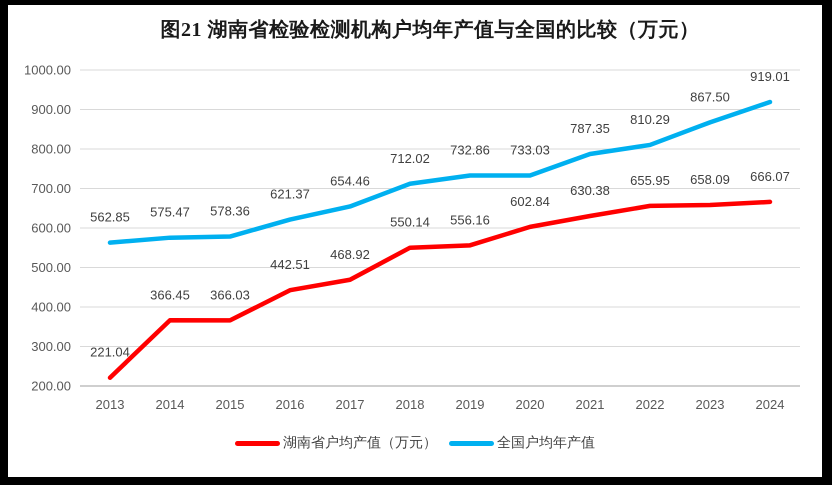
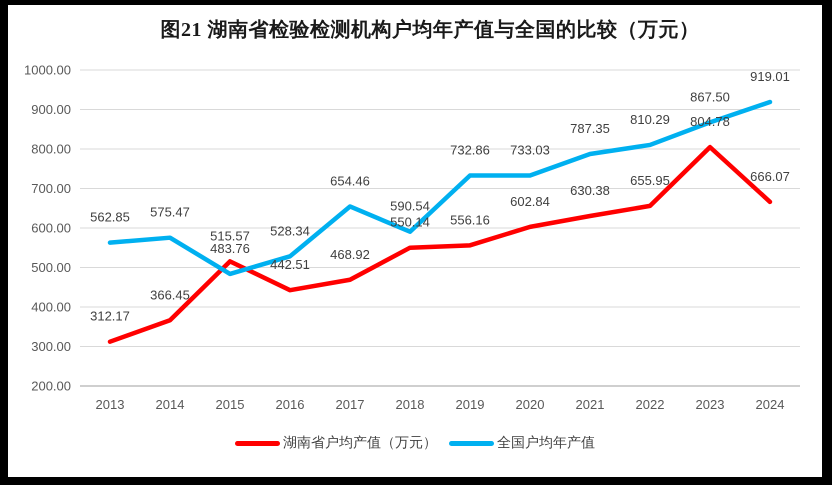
湖南省户均产值（万元）/2013: 221.04 -> 312.17
湖南省户均产值（万元）/2015: 366.03 -> 515.57
全国户均年产值/2015: 578.36 -> 483.76
全国户均年产值/2016: 621.37 -> 528.34
全国户均年产值/2018: 712.02 -> 590.54
湖南省户均产值（万元）/2023: 658.09 -> 804.78
